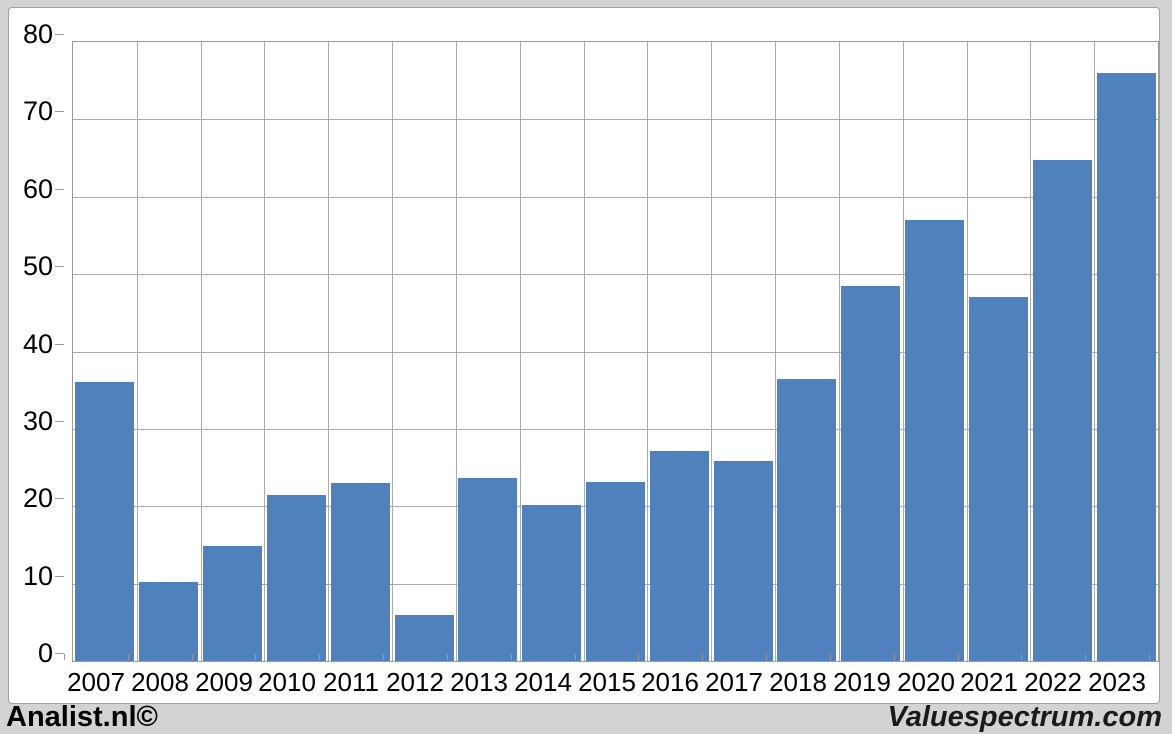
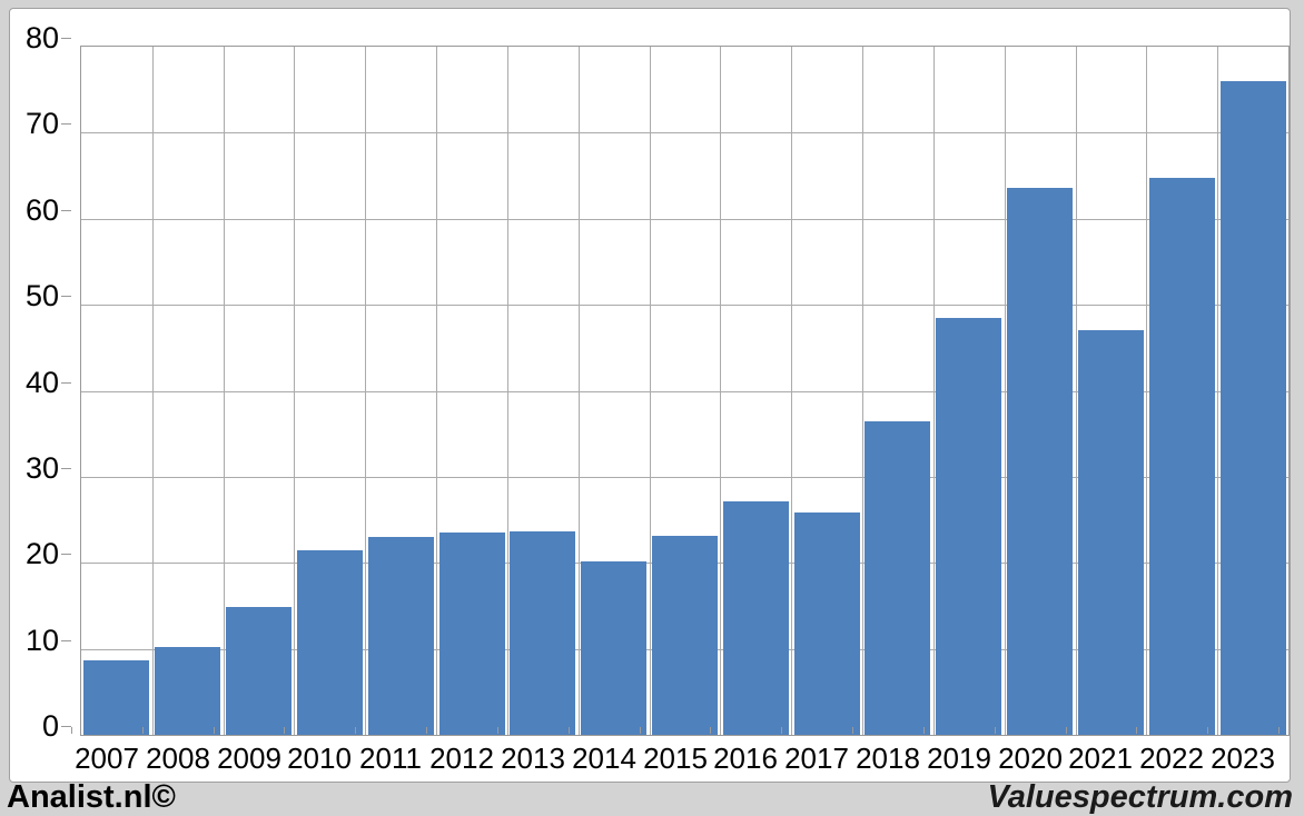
2007: 36 -> 9
2012: 6 -> 24
2020: 57 -> 64
